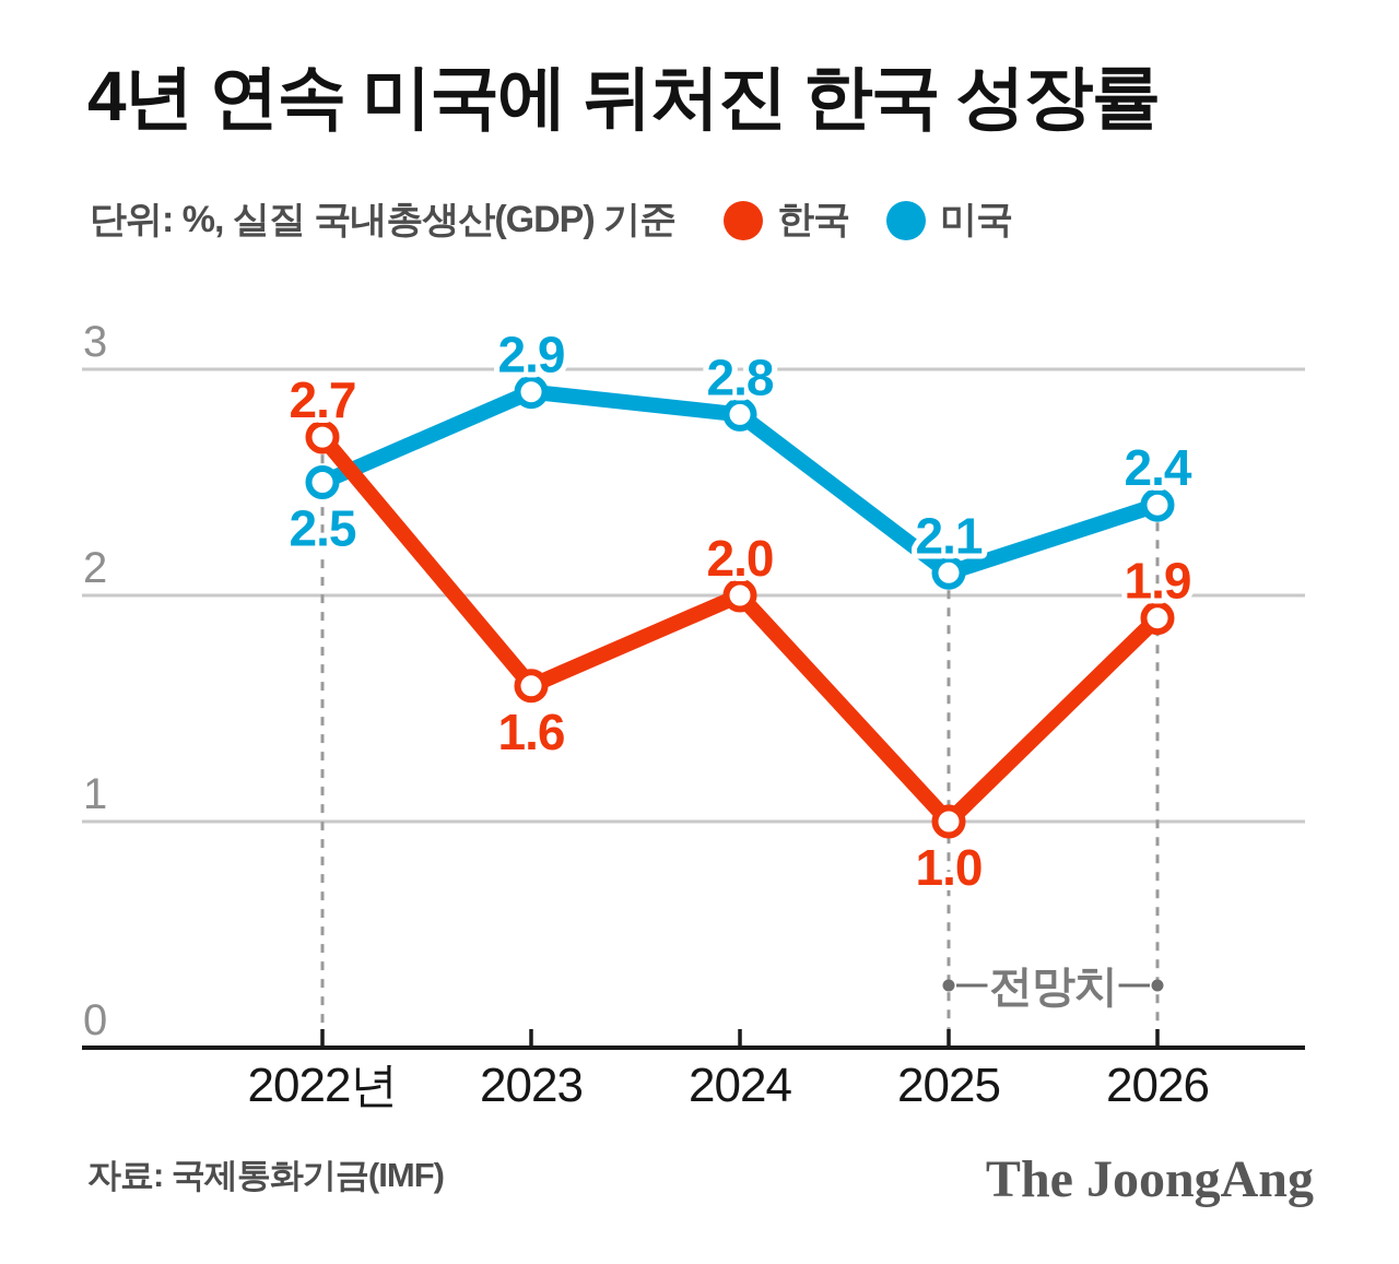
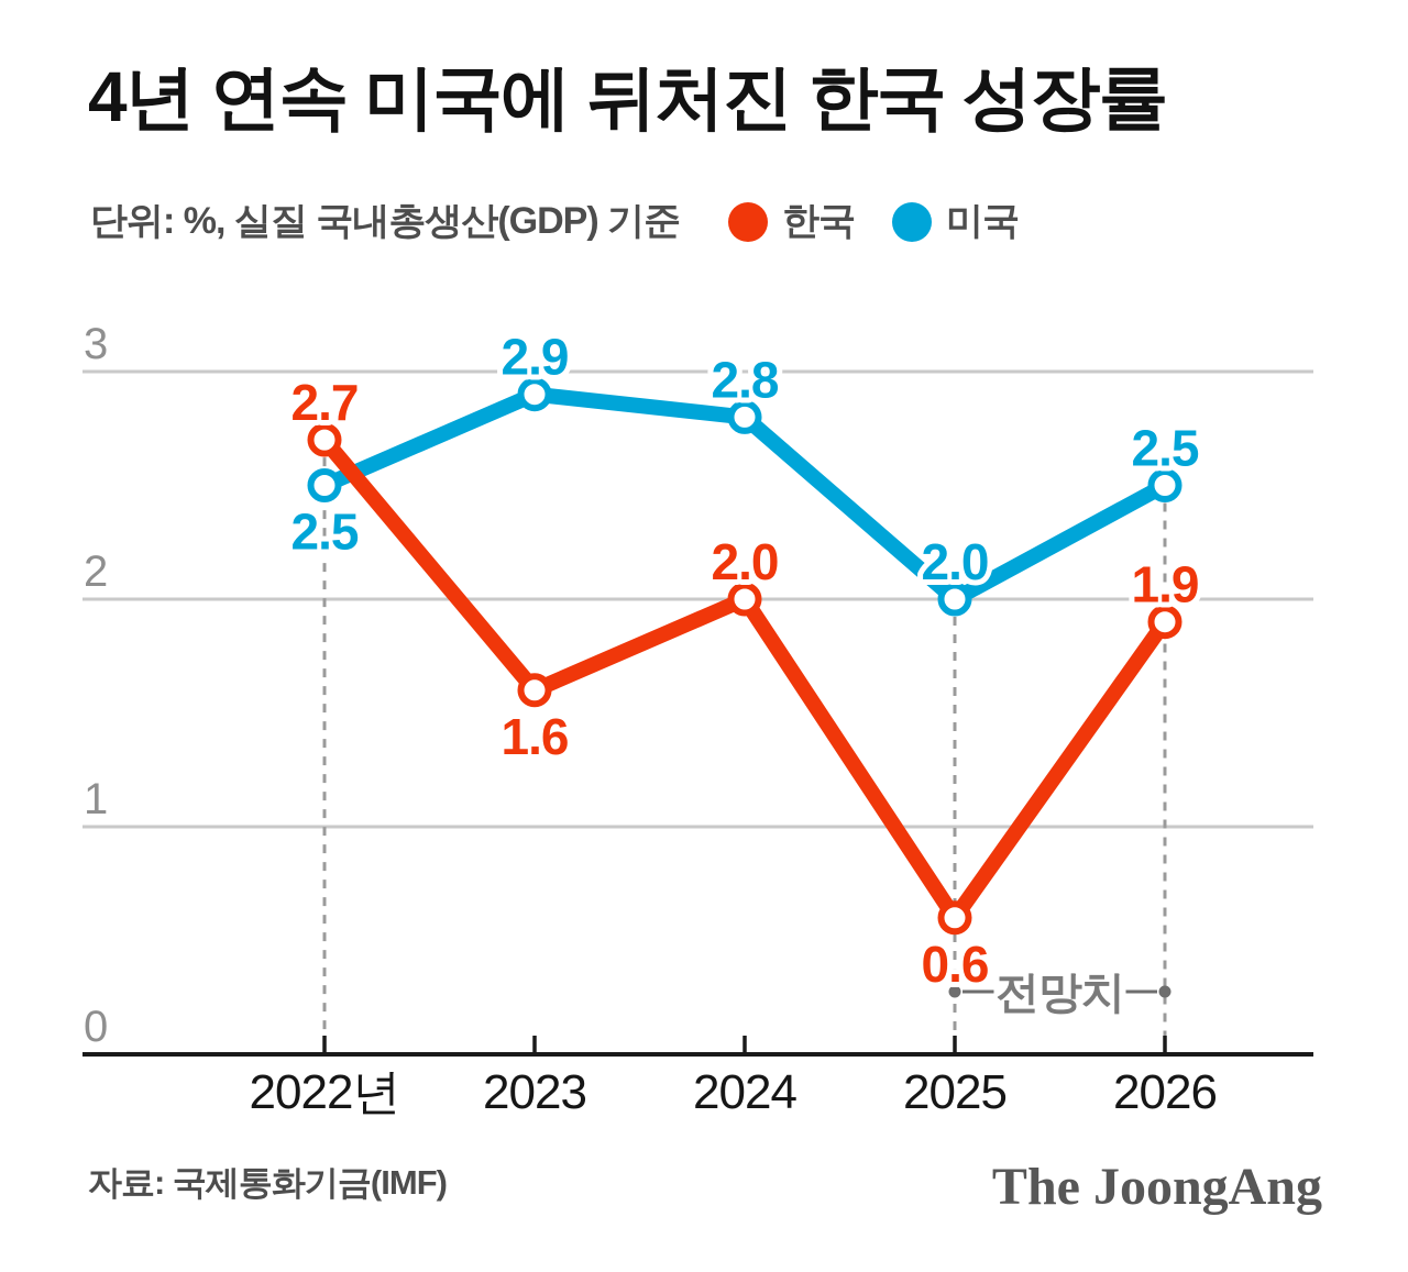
미국/2025: 2.1 -> 2.0
한국/2025: 1.0 -> 0.6
미국/2026: 2.4 -> 2.5
